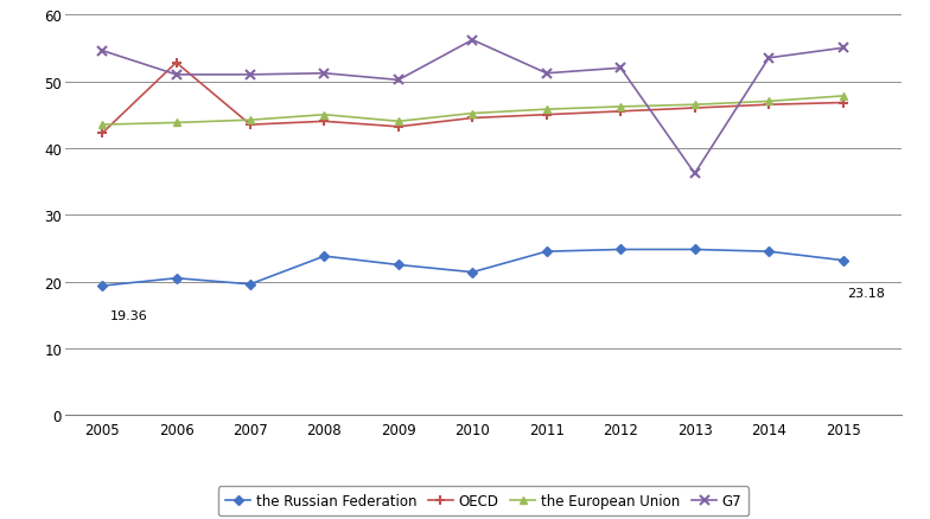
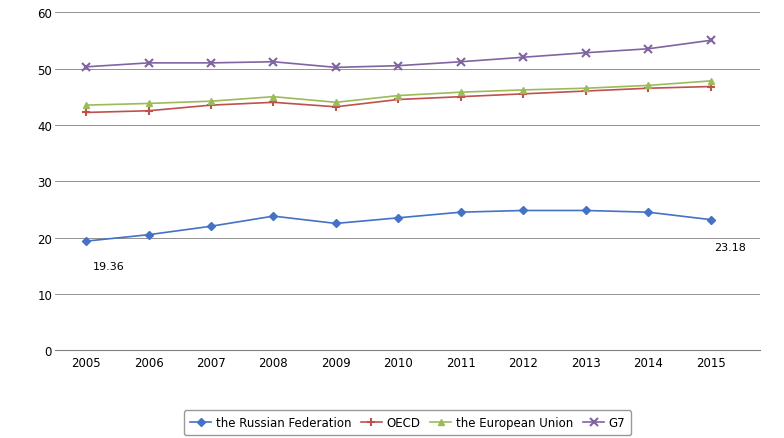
G7/2005: 54.6 -> 50.3
OECD/2006: 52.8 -> 42.5
the Russian Federation/2007: 19.6 -> 22.0
the Russian Federation/2010: 21.4 -> 23.5
G7/2010: 56.2 -> 50.5
G7/2013: 36.2 -> 52.8
